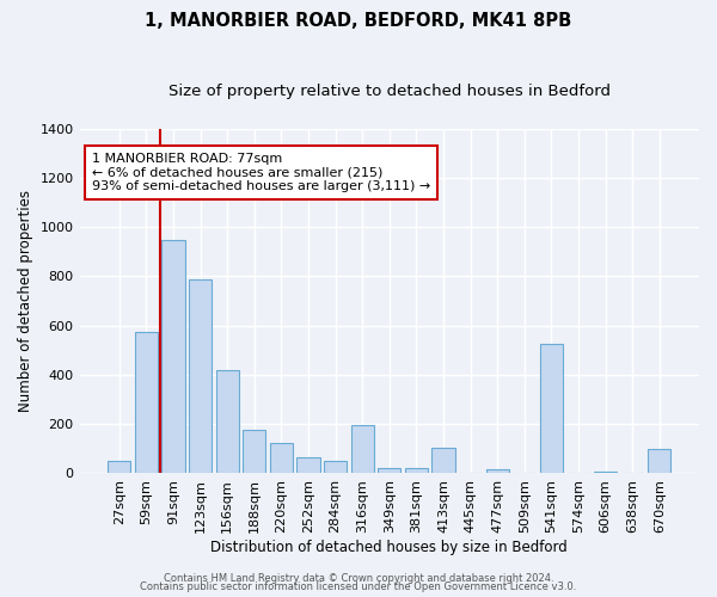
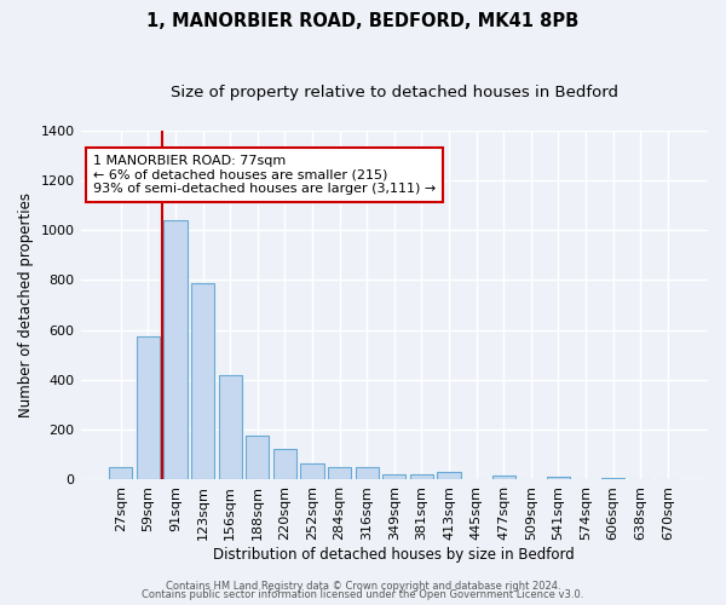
91sqm: 950 -> 1040
316sqm: 195 -> 50
413sqm: 105 -> 30
541sqm: 525 -> 10
670sqm: 100 -> 2
